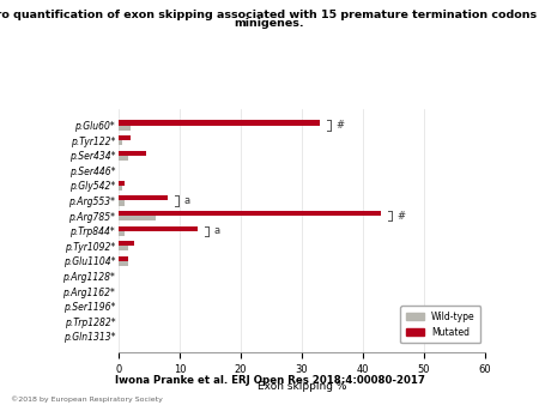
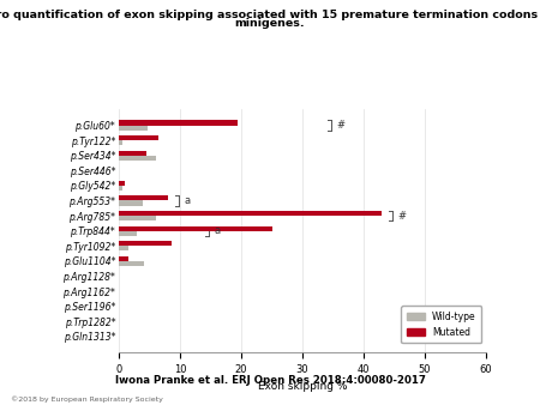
Mutated/p.Glu60*: 33.0 -> 19.4
Wild-type/p.Glu60*: 2.0 -> 4.8
Mutated/p.Tyr122*: 2.0 -> 6.4
Wild-type/p.Ser434*: 1.5 -> 6.0
Wild-type/p.Arg553*: 1.0 -> 4.0
Mutated/p.Trp844*: 13.0 -> 25.0
Wild-type/p.Trp844*: 1.0 -> 3.0
Mutated/p.Tyr1092*: 2.5 -> 8.6
Wild-type/p.Glu1104*: 1.5 -> 4.2
